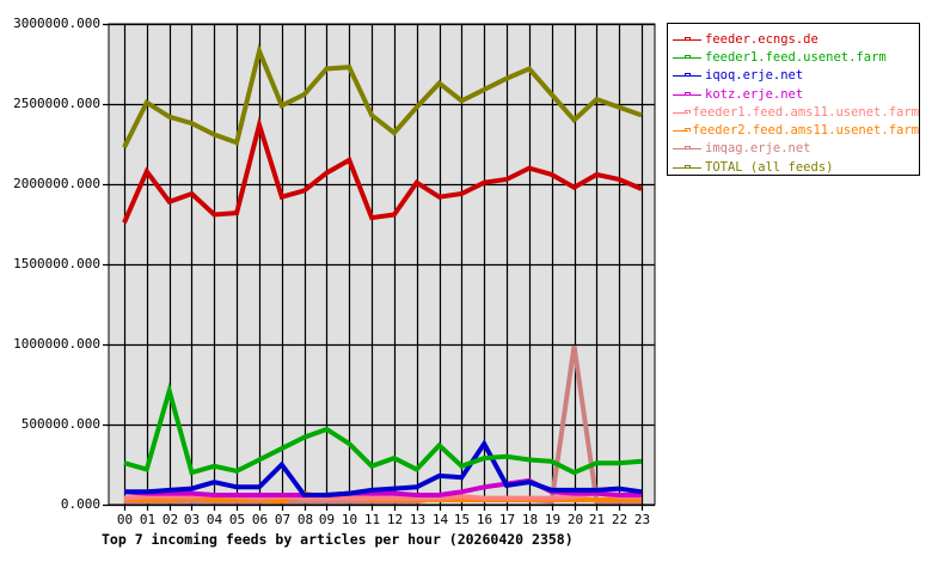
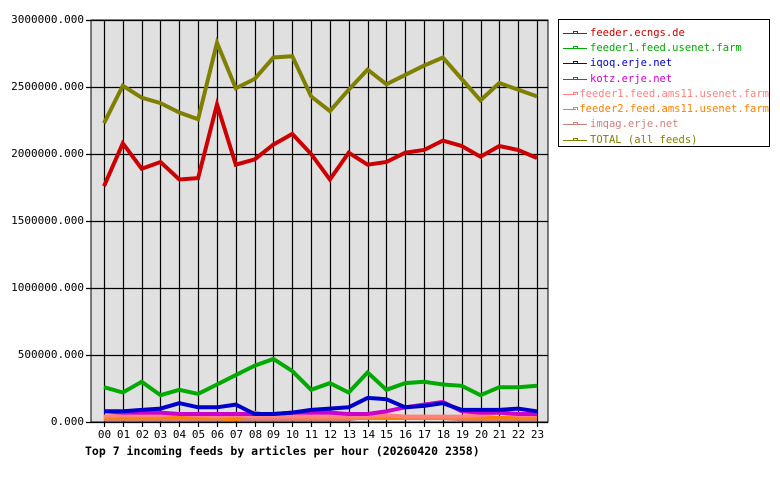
feeder1.feed.usenet.farm/02: 710000 -> 300000
iqoq.erje.net/07: 250000 -> 130000
feeder.ecngs.de/11: 1790000 -> 2000000
iqoq.erje.net/16: 380000 -> 110000
imqag.erje.net/20: 990000 -> 20000
